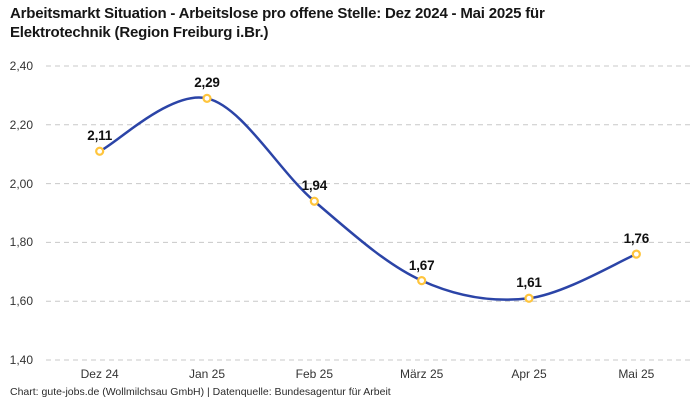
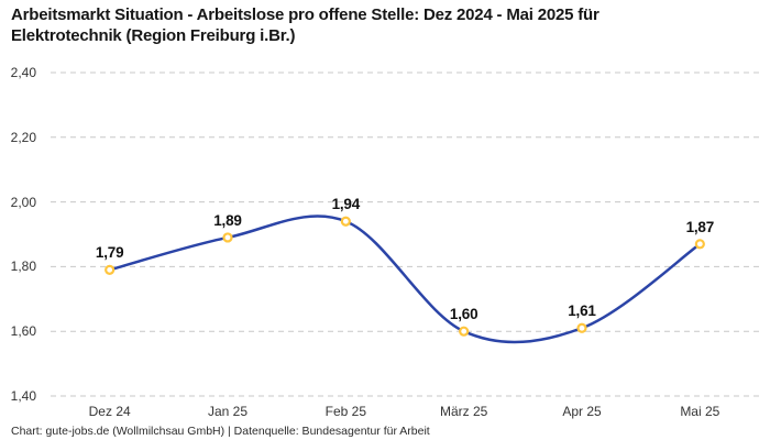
Dez 24: 2,11 -> 1,79
Jan 25: 2,29 -> 1,89
März 25: 1,67 -> 1,60
Mai 25: 1,76 -> 1,87
